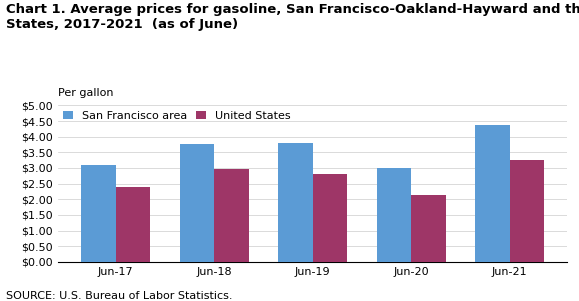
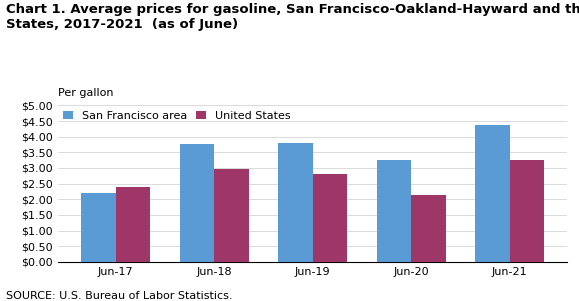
San Francisco area/Jun-17: $3.10 -> $2.20
San Francisco area/Jun-20: $3.00 -> $3.25
